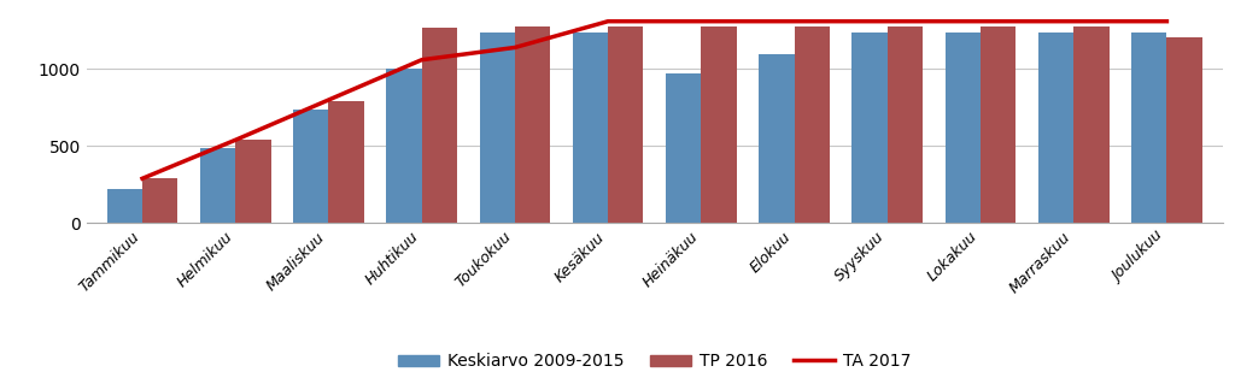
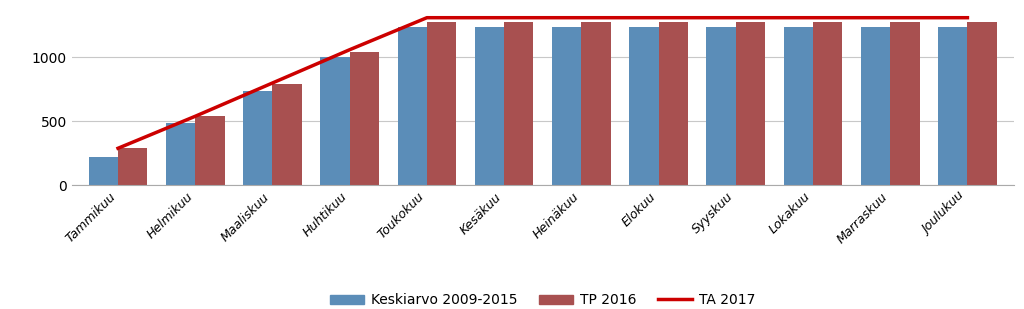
TP 2016/Huhtikuu: 1270 -> 1040
TA 2017/Toukokuu: 1140 -> 1310
Keskiarvo 2009-2015/Heinäkuu: 970 -> 1240
Keskiarvo 2009-2015/Elokuu: 1100 -> 1240
TP 2016/Joulukuu: 1210 -> 1280
